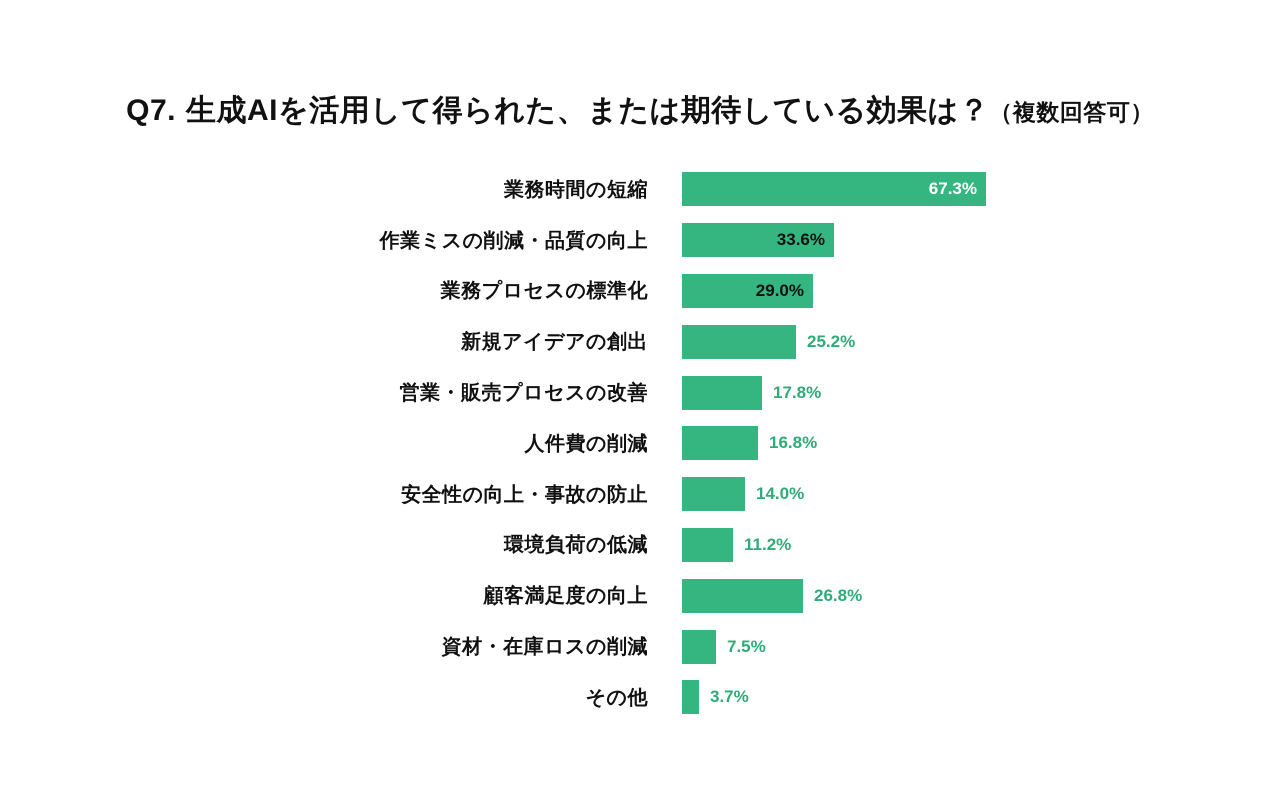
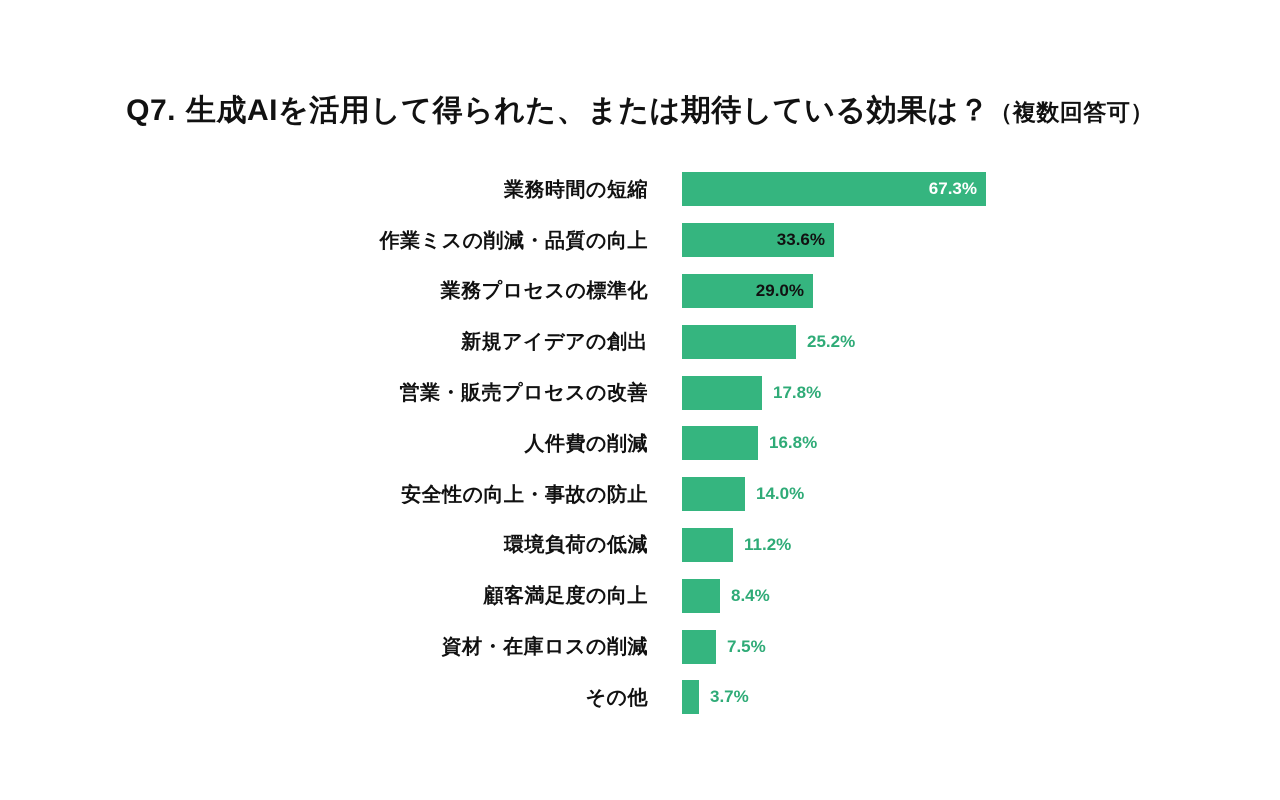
顧客満足度の向上: 26.8% -> 8.4%
